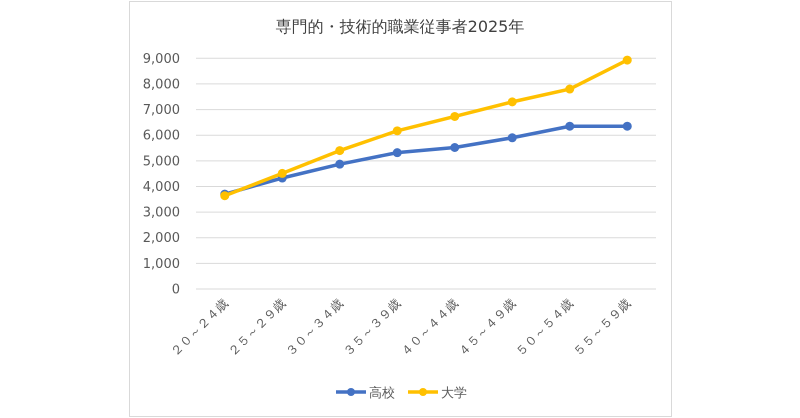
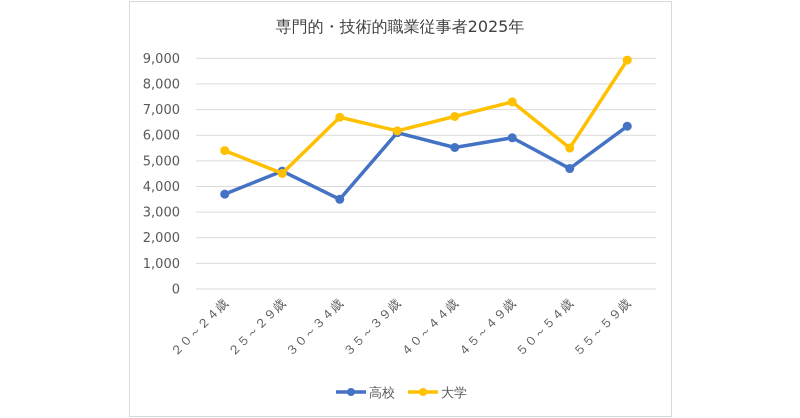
大学/２０～２４歳: 3600 -> 5400
高校/２５～２９歳: 4300 -> 4600
高校/３０～３４歳: 4900 -> 3500
大学/３０～３４歳: 5400 -> 6700
高校/３５～３９歳: 5300 -> 6100
高校/５０～５４歳: 6400 -> 4700
大学/５０～５４歳: 7800 -> 5500
